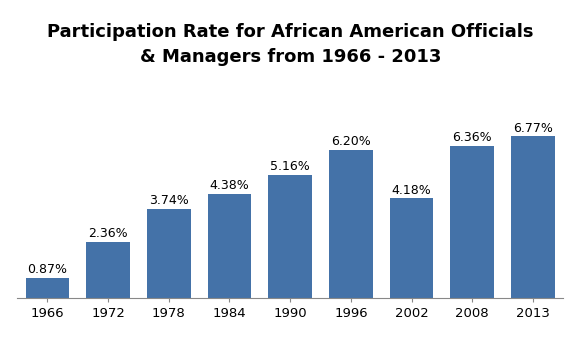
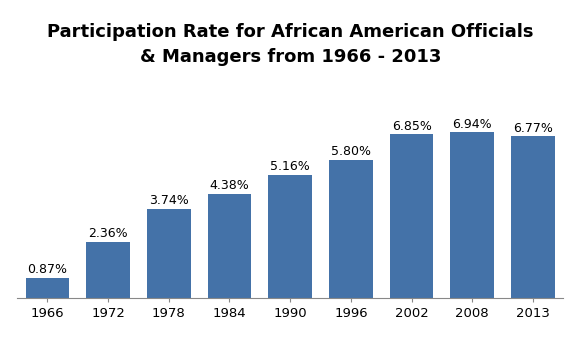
1996: 6.20% -> 5.80%
2002: 4.18% -> 6.85%
2008: 6.36% -> 6.94%
